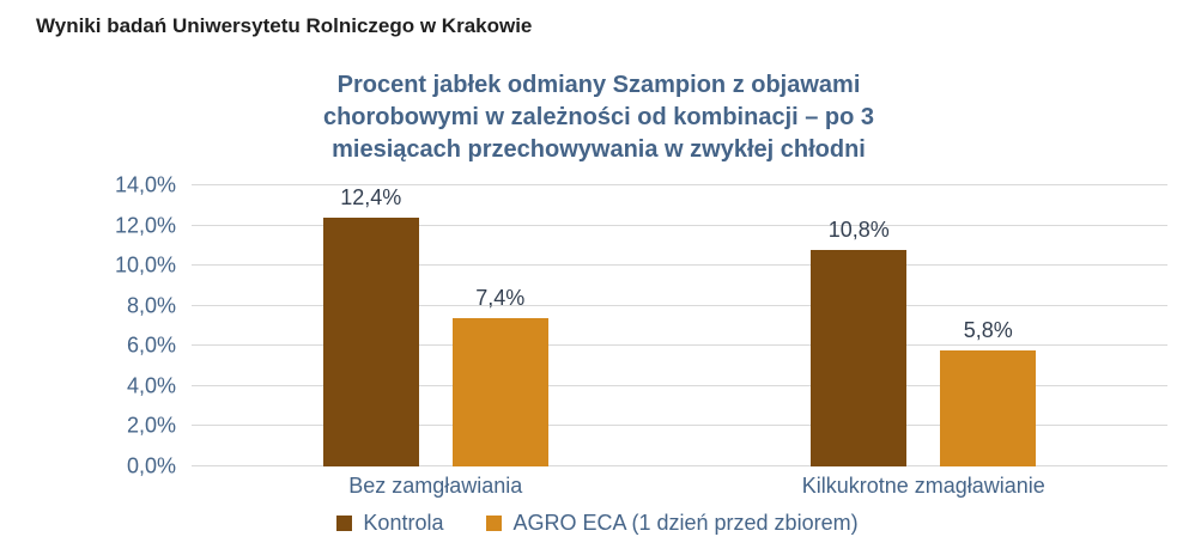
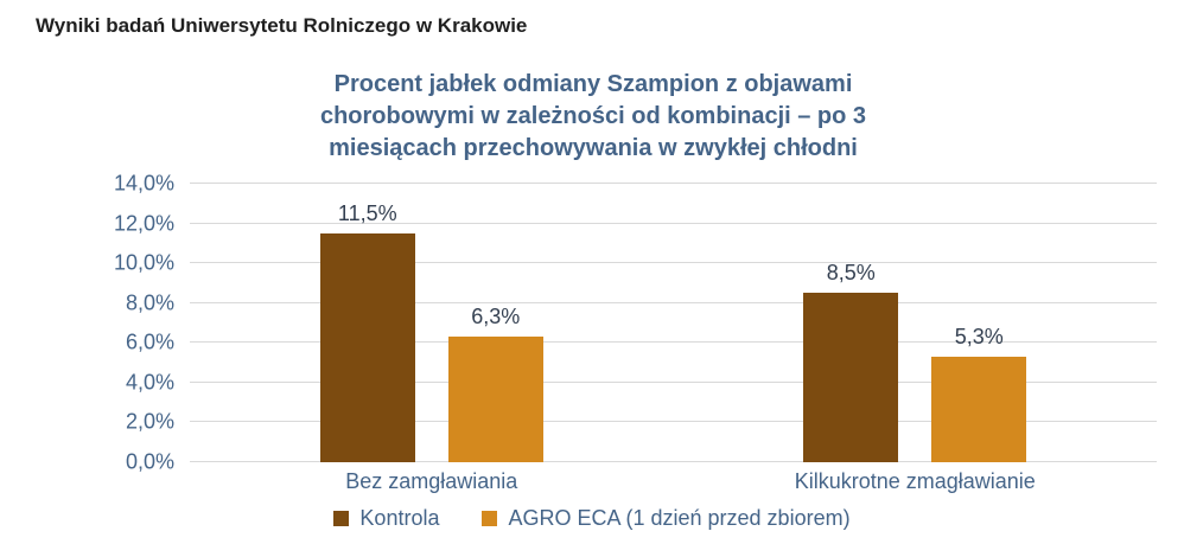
Kontrola/Bez zamgławiania: 12,4% -> 11,5%
AGRO ECA (1 dzień przed zbiorem)/Bez zamgławiania: 7,4% -> 6,3%
Kontrola/Kilkukrotne zmagławianie: 10,8% -> 8,5%
AGRO ECA (1 dzień przed zbiorem)/Kilkukrotne zmagławianie: 5,8% -> 5,3%
